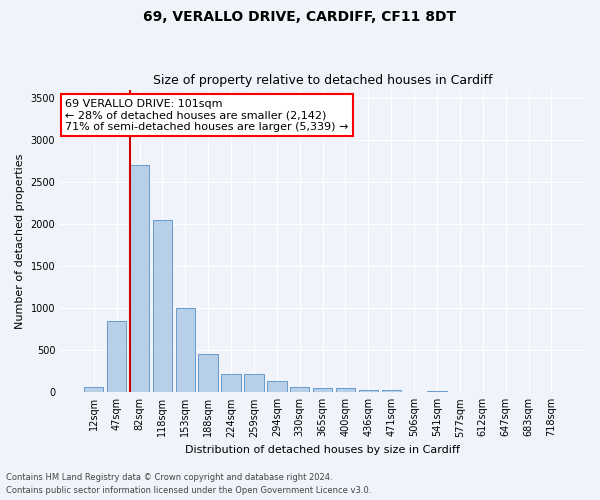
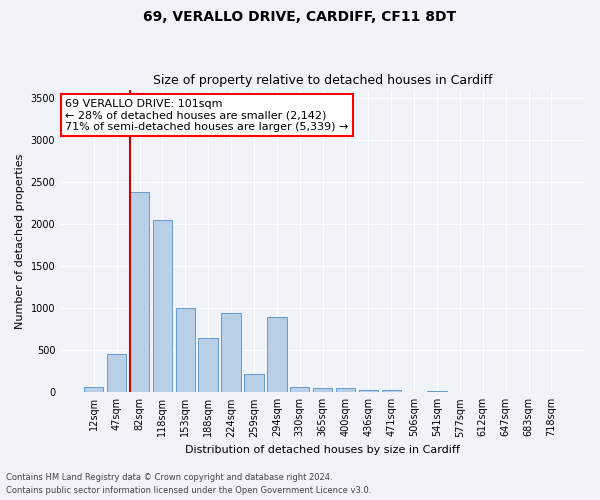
47sqm: 850 -> 460
82sqm: 2700 -> 2380
188sqm: 450 -> 640
224sqm: 220 -> 940
294sqm: 130 -> 900
